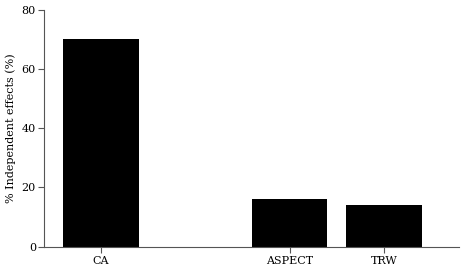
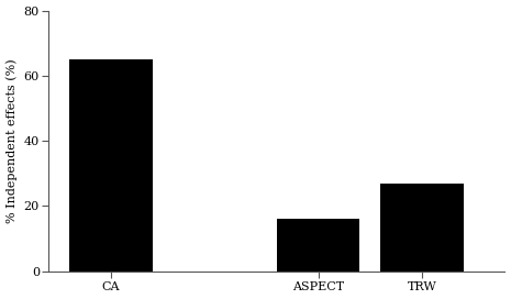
CA: 70 -> 65
TRW: 14 -> 27
